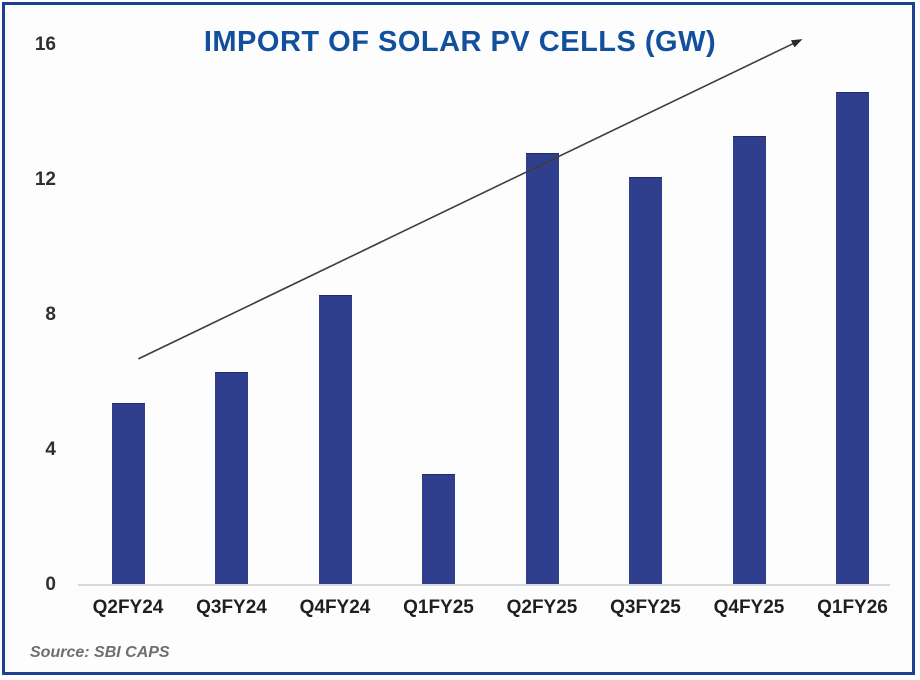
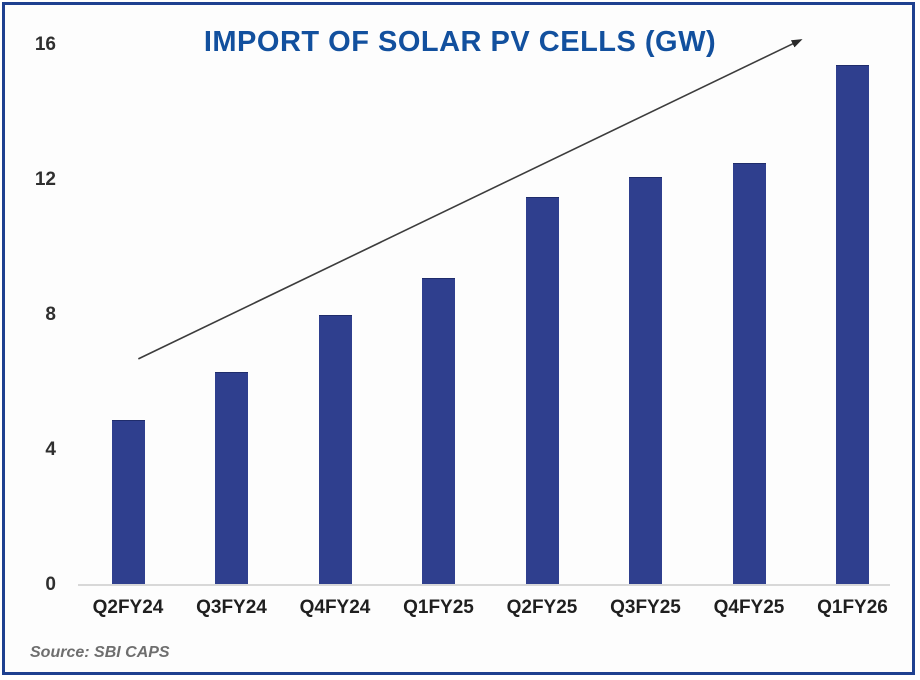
Q2FY24: 5.4 -> 4.9
Q4FY24: 8.6 -> 8.0
Q1FY25: 3.3 -> 9.1
Q2FY25: 12.8 -> 11.5
Q4FY25: 13.3 -> 12.5
Q1FY26: 14.6 -> 15.4
